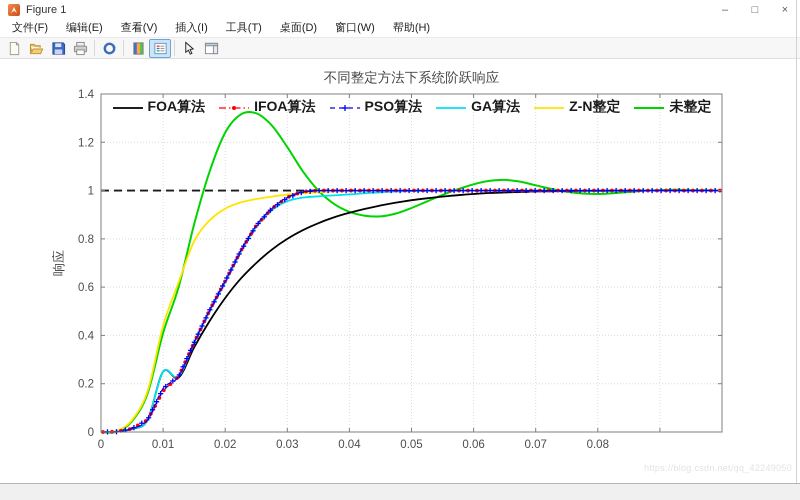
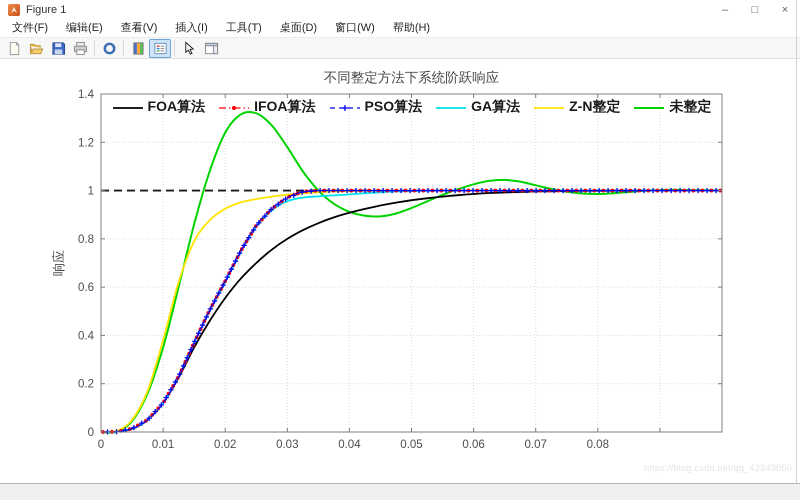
FOA算法/0.01: 0.25 -> 0.12
IFOA算法/0.01: 0.17 -> 0.12
PSO算法/0.01: 0.18 -> 0.12
GA算法/0.01: 0.25 -> 0.12
Z-N整定/0.01: 0.44 -> 0.38
未整定/0.01: 0.41 -> 0.35
